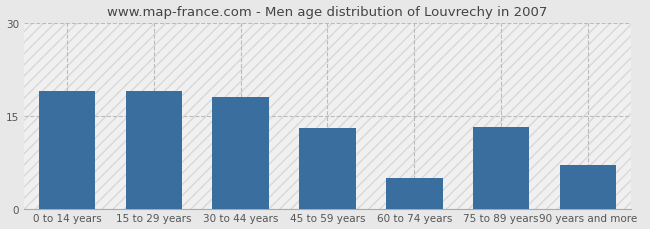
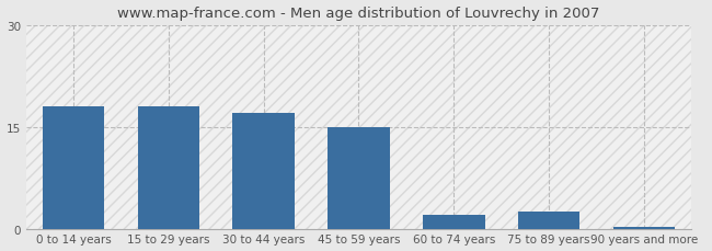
0 to 14 years: 19.0 -> 18.0
15 to 29 years: 19.0 -> 18.0
30 to 44 years: 18.0 -> 17.0
45 to 59 years: 13.0 -> 15.0
60 to 74 years: 5.0 -> 2.0
75 to 89 years: 13.2 -> 2.5
90 years and more: 7.0 -> 0.2
